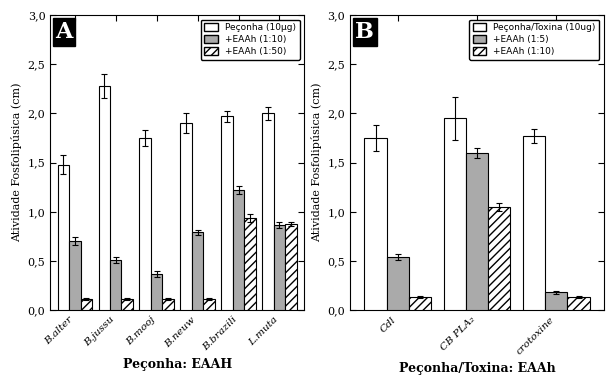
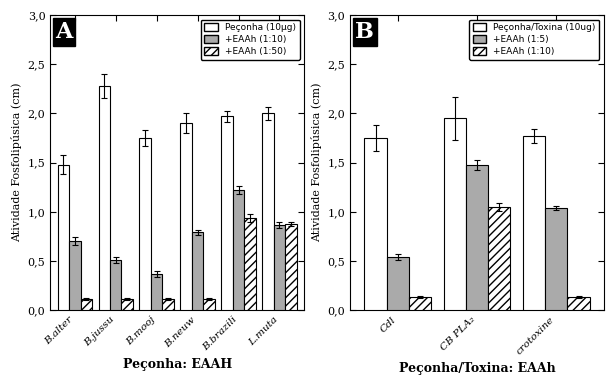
+EAAh (1:5)/CB PLA₂: 1,60 -> 1,48
+EAAh (1:5)/crotoxine: 0,18 -> 1,04
